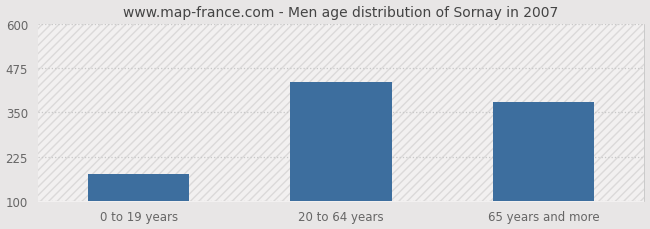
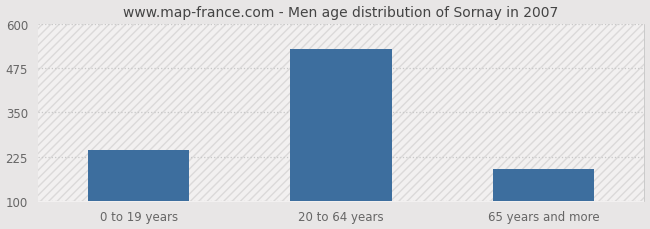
0 to 19 years: 175 -> 243
20 to 64 years: 435 -> 530
65 years and more: 380 -> 189
